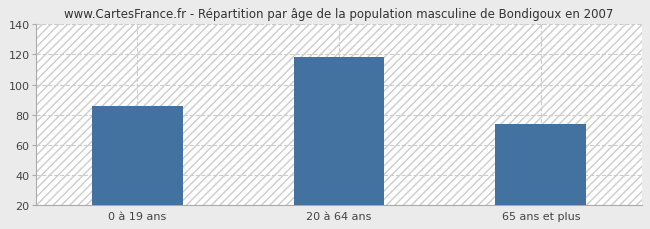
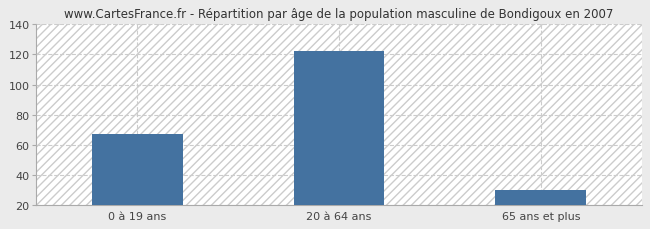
0 à 19 ans: 86 -> 67
20 à 64 ans: 118 -> 122
65 ans et plus: 74 -> 30
